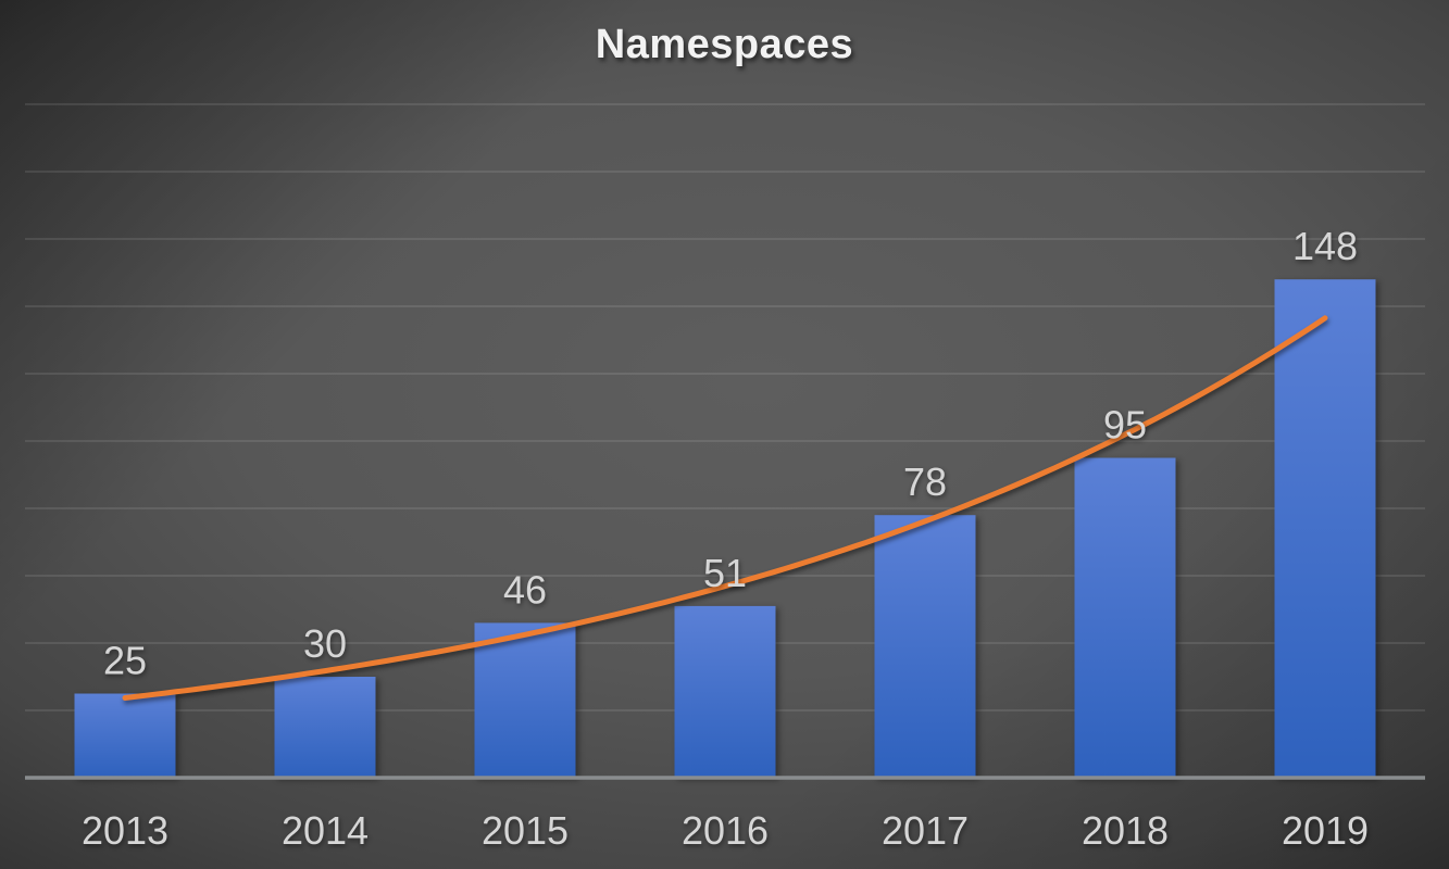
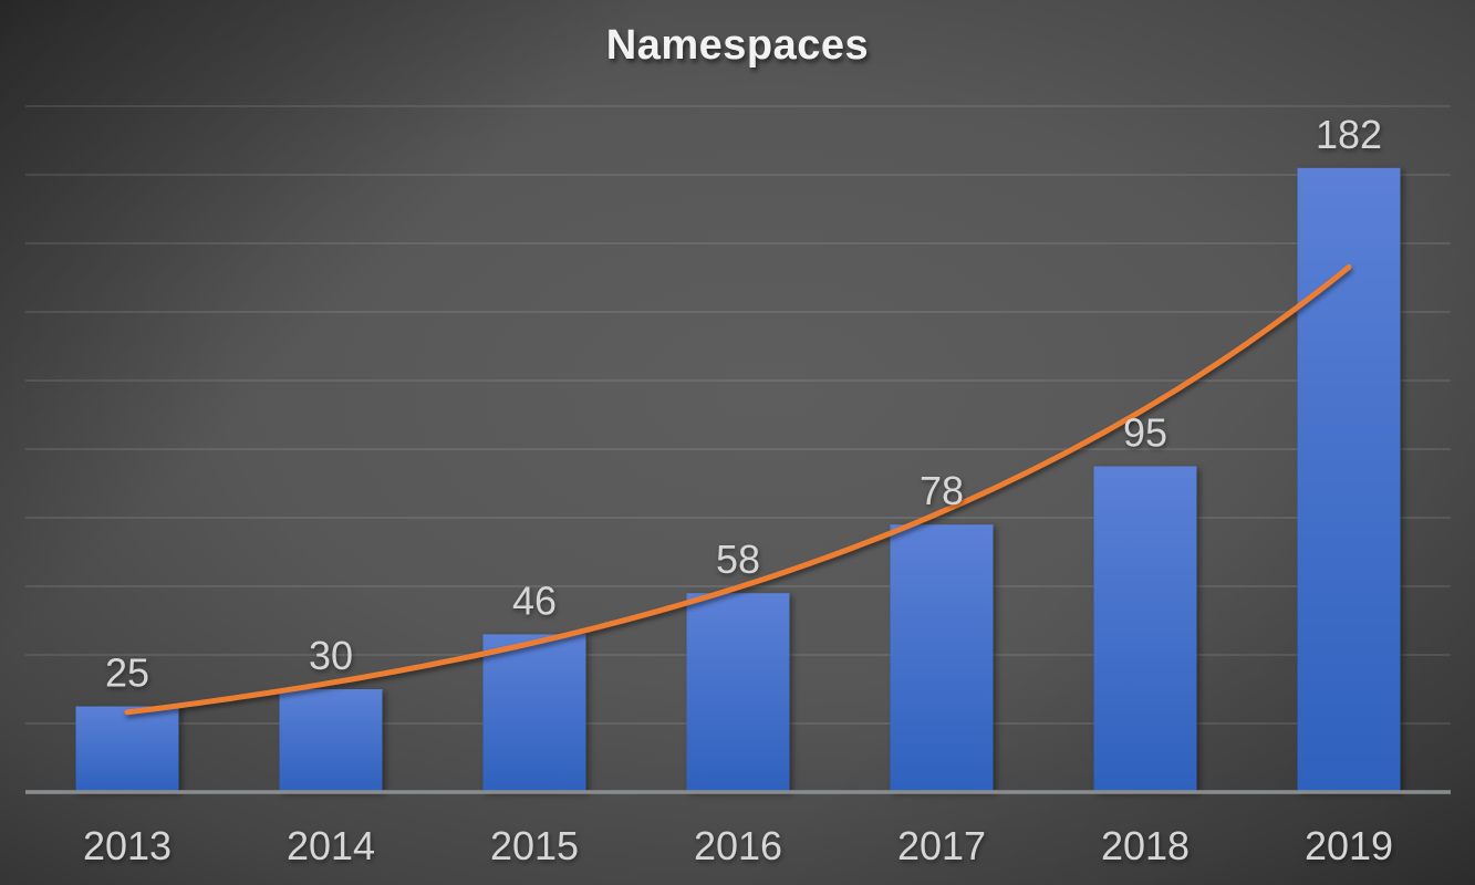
2016: 51 -> 58
2019: 148 -> 182
